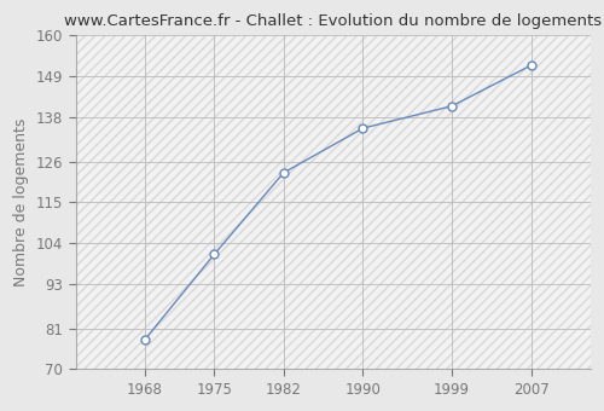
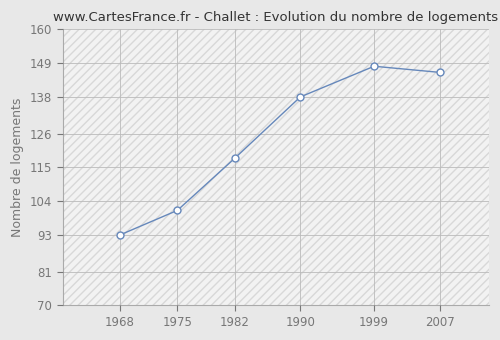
1968: 78 -> 93
1982: 123 -> 118
1990: 135 -> 138
1999: 141 -> 148
2007: 152 -> 146
